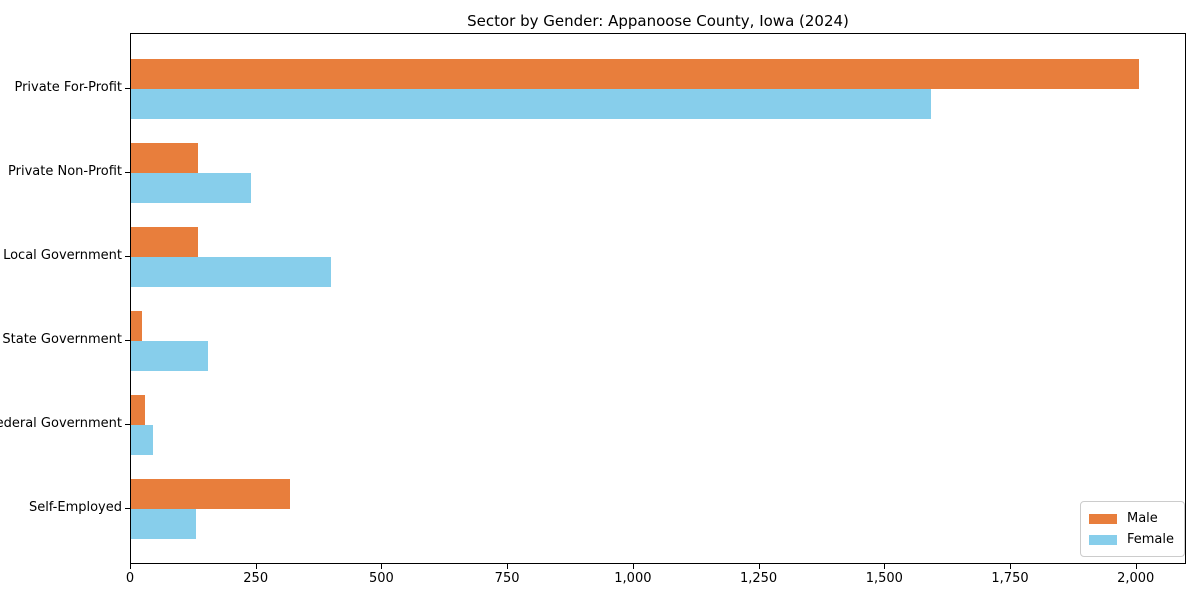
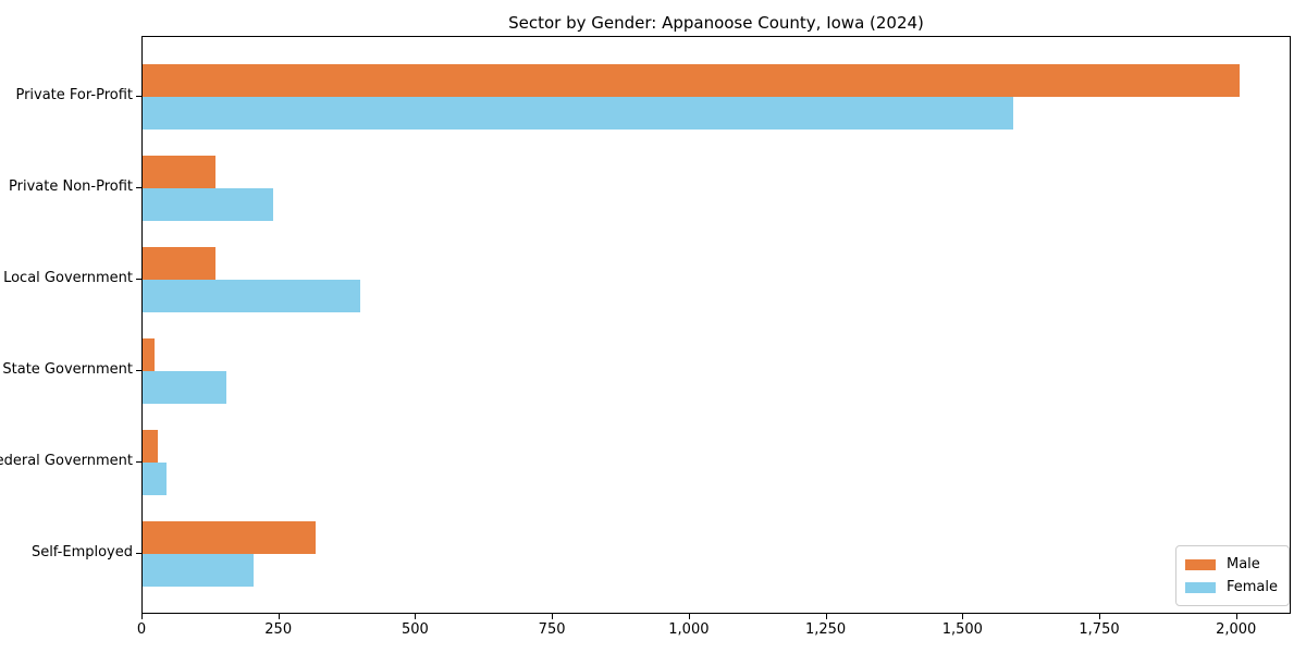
Female/Self-Employed: 130 -> 200
